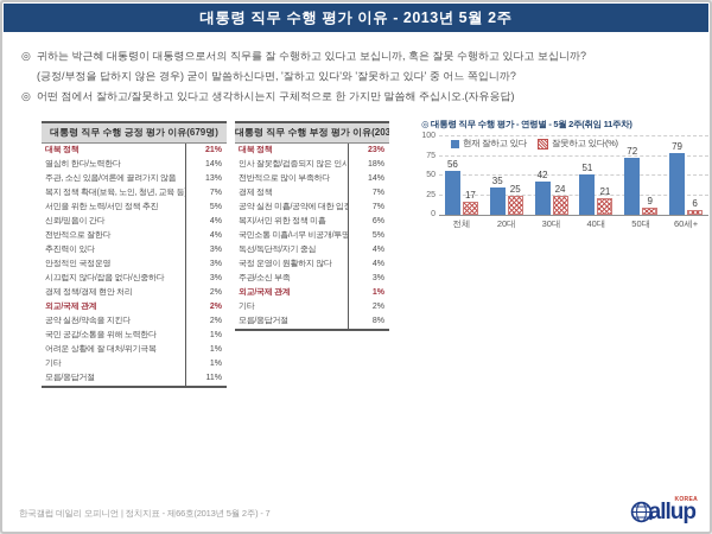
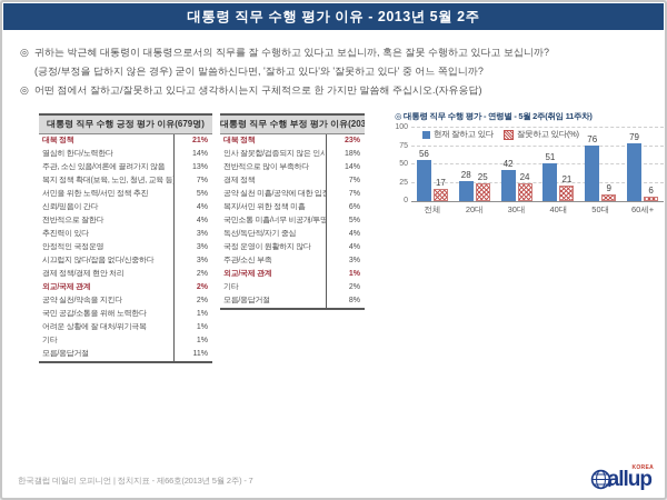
현재 잘하고 있다/20대: 35 -> 28
현재 잘하고 있다/50대: 72 -> 76
